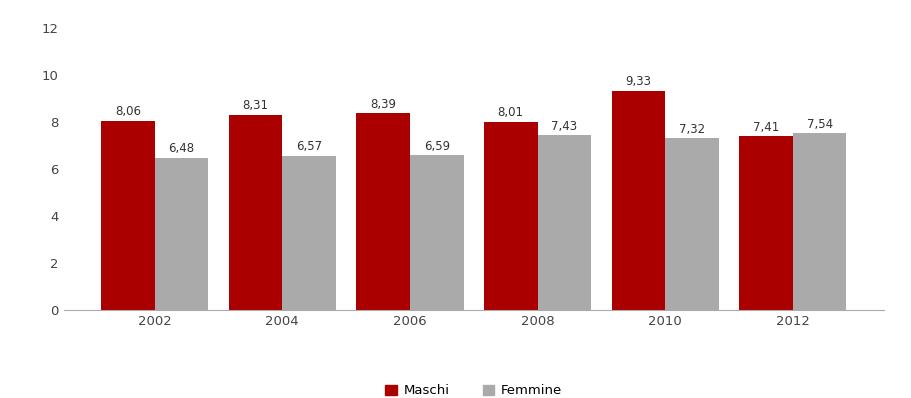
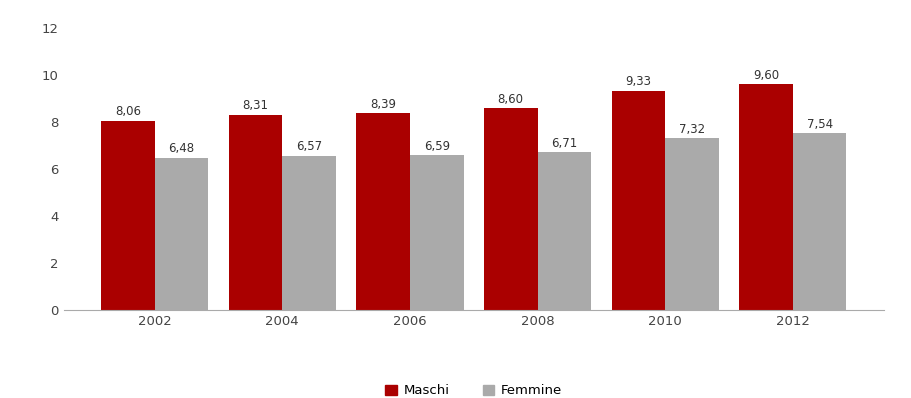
Maschi/2008: 8,01 -> 8,60
Femmine/2008: 7,43 -> 6,71
Maschi/2012: 7,41 -> 9,60
